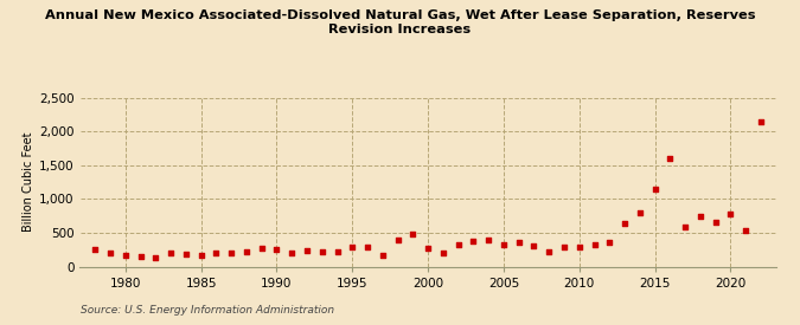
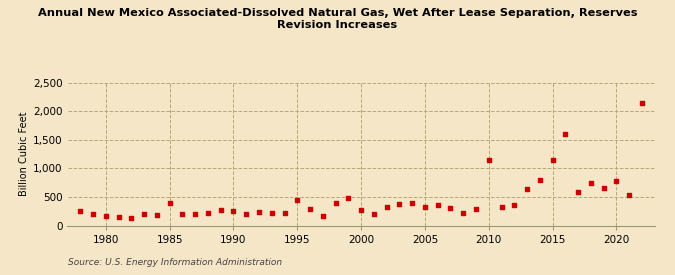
1985: 160 -> 400
1995: 280 -> 440
2010: 280 -> 1,140
